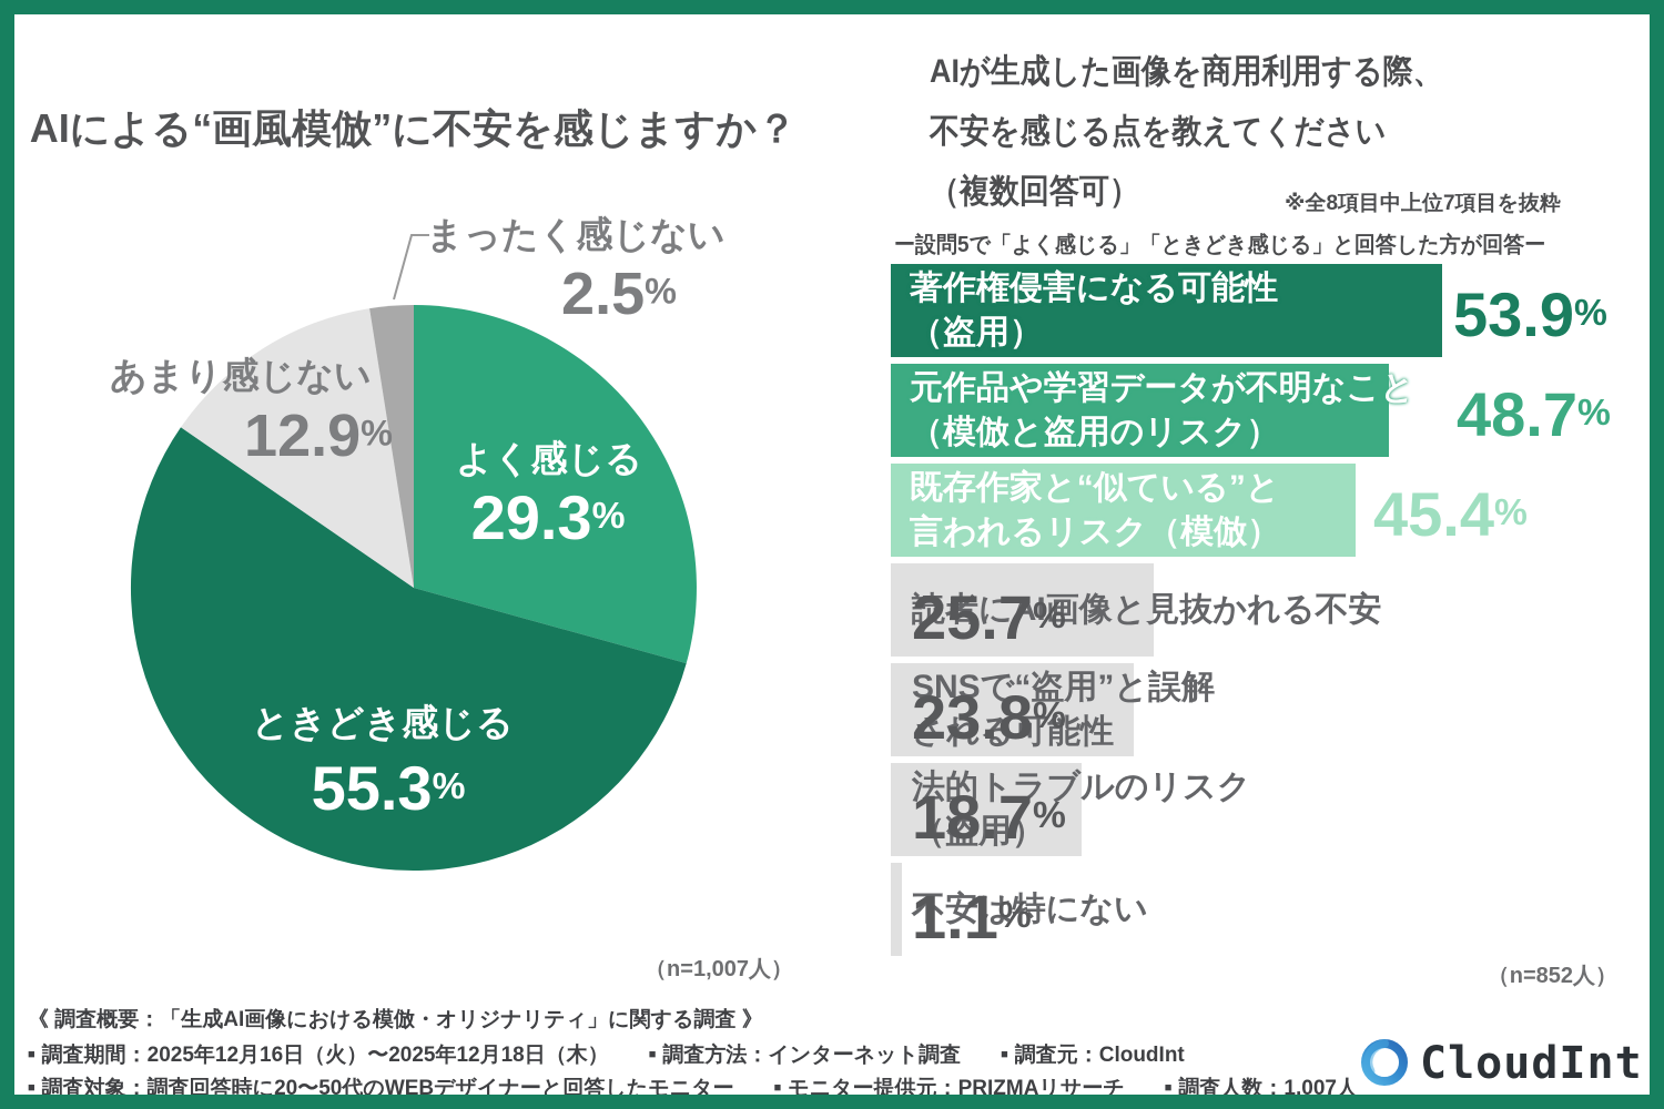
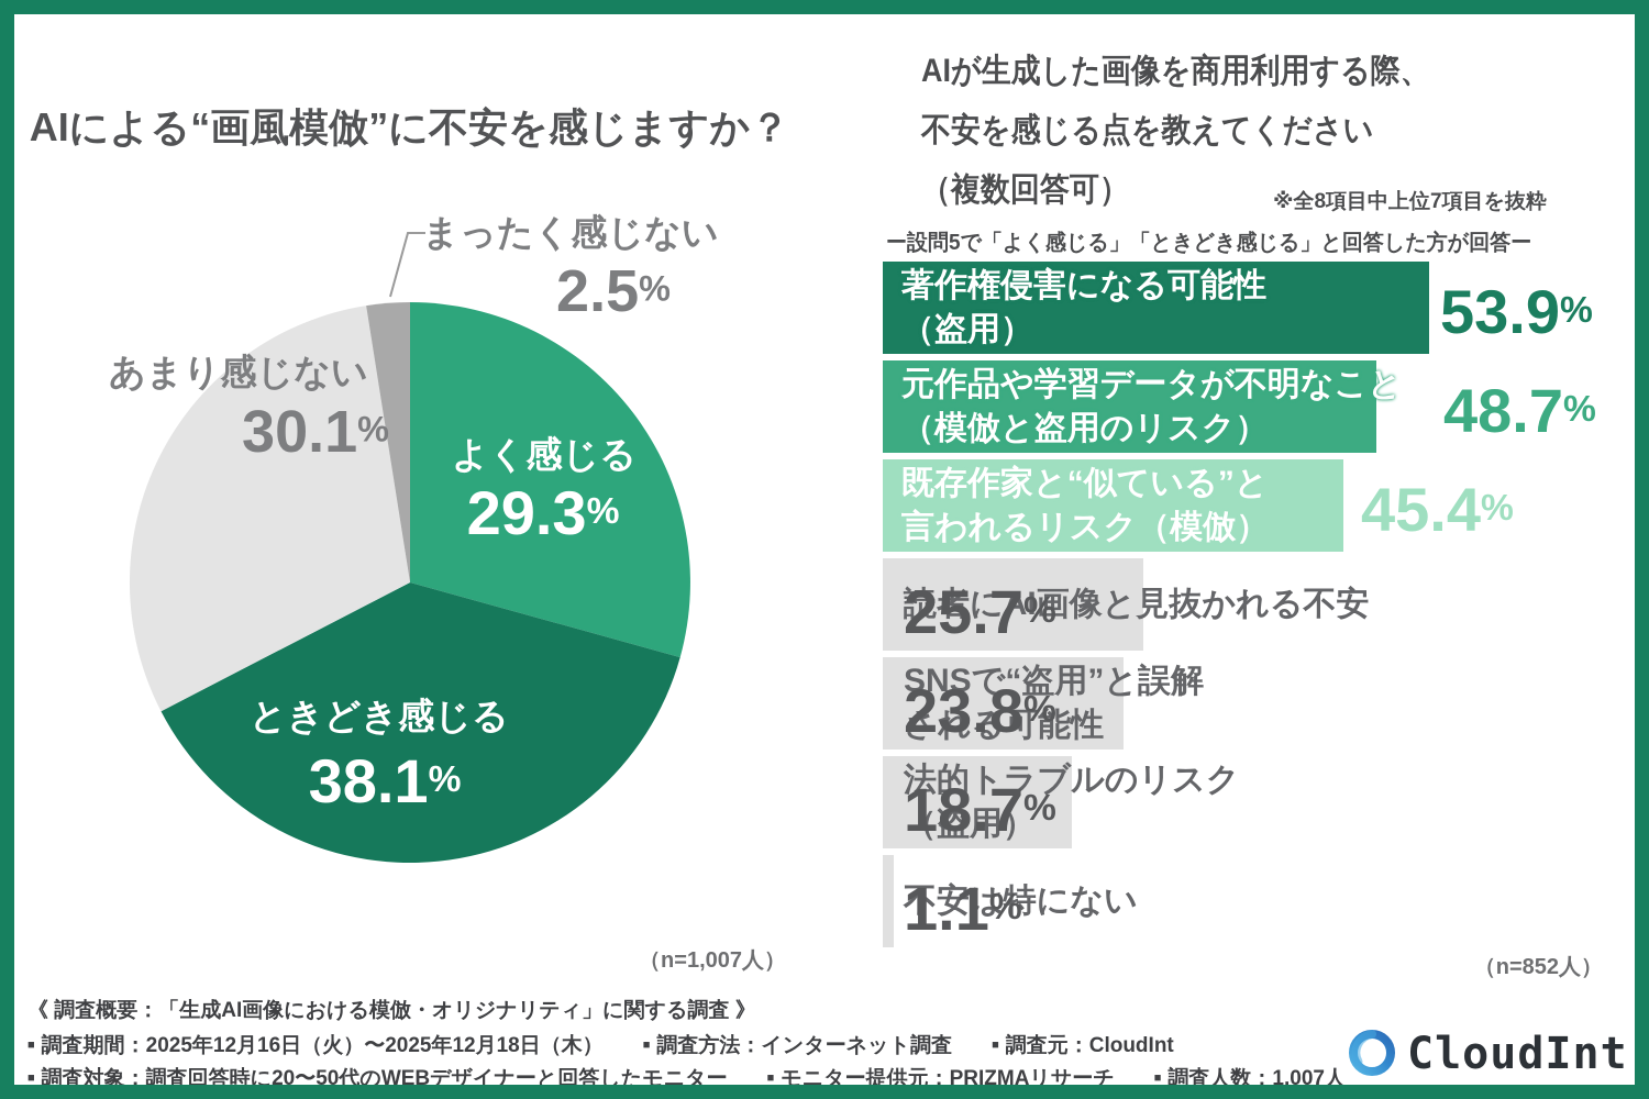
AIによる“画風模倣”に不安を感じますか？/ときどき感じる: 55.3 -> 38.1
AIによる“画風模倣”に不安を感じますか？/あまり感じない: 12.9 -> 30.1
